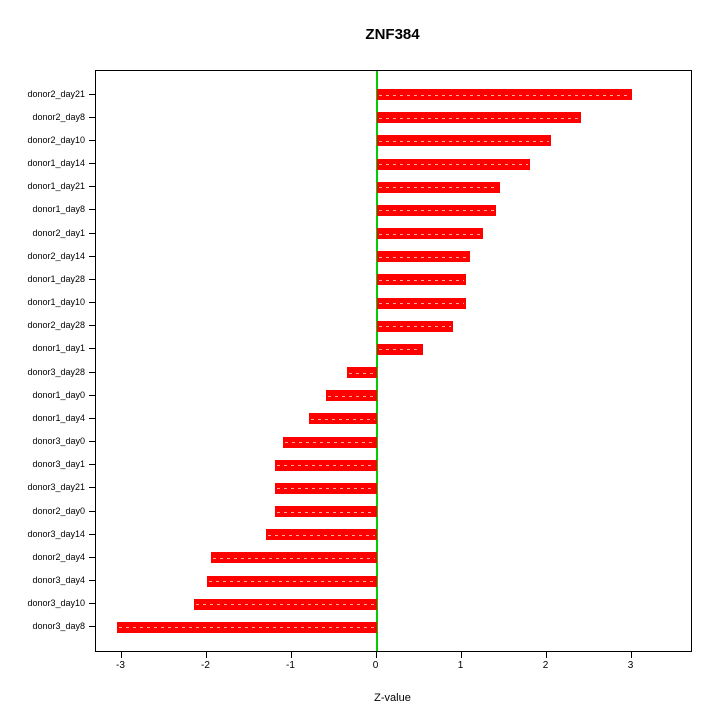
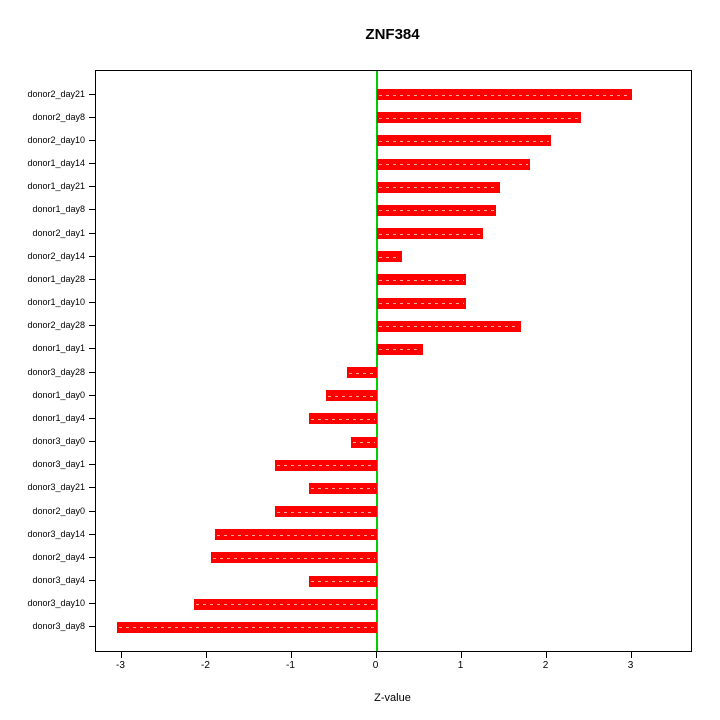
donor2_day14: 1.1 -> 0.3
donor2_day28: 0.9 -> 1.7
donor3_day0: -1.1 -> -0.3
donor3_day21: -1.2 -> -0.8
donor3_day14: -1.3 -> -1.9
donor3_day4: -2.0 -> -0.8
